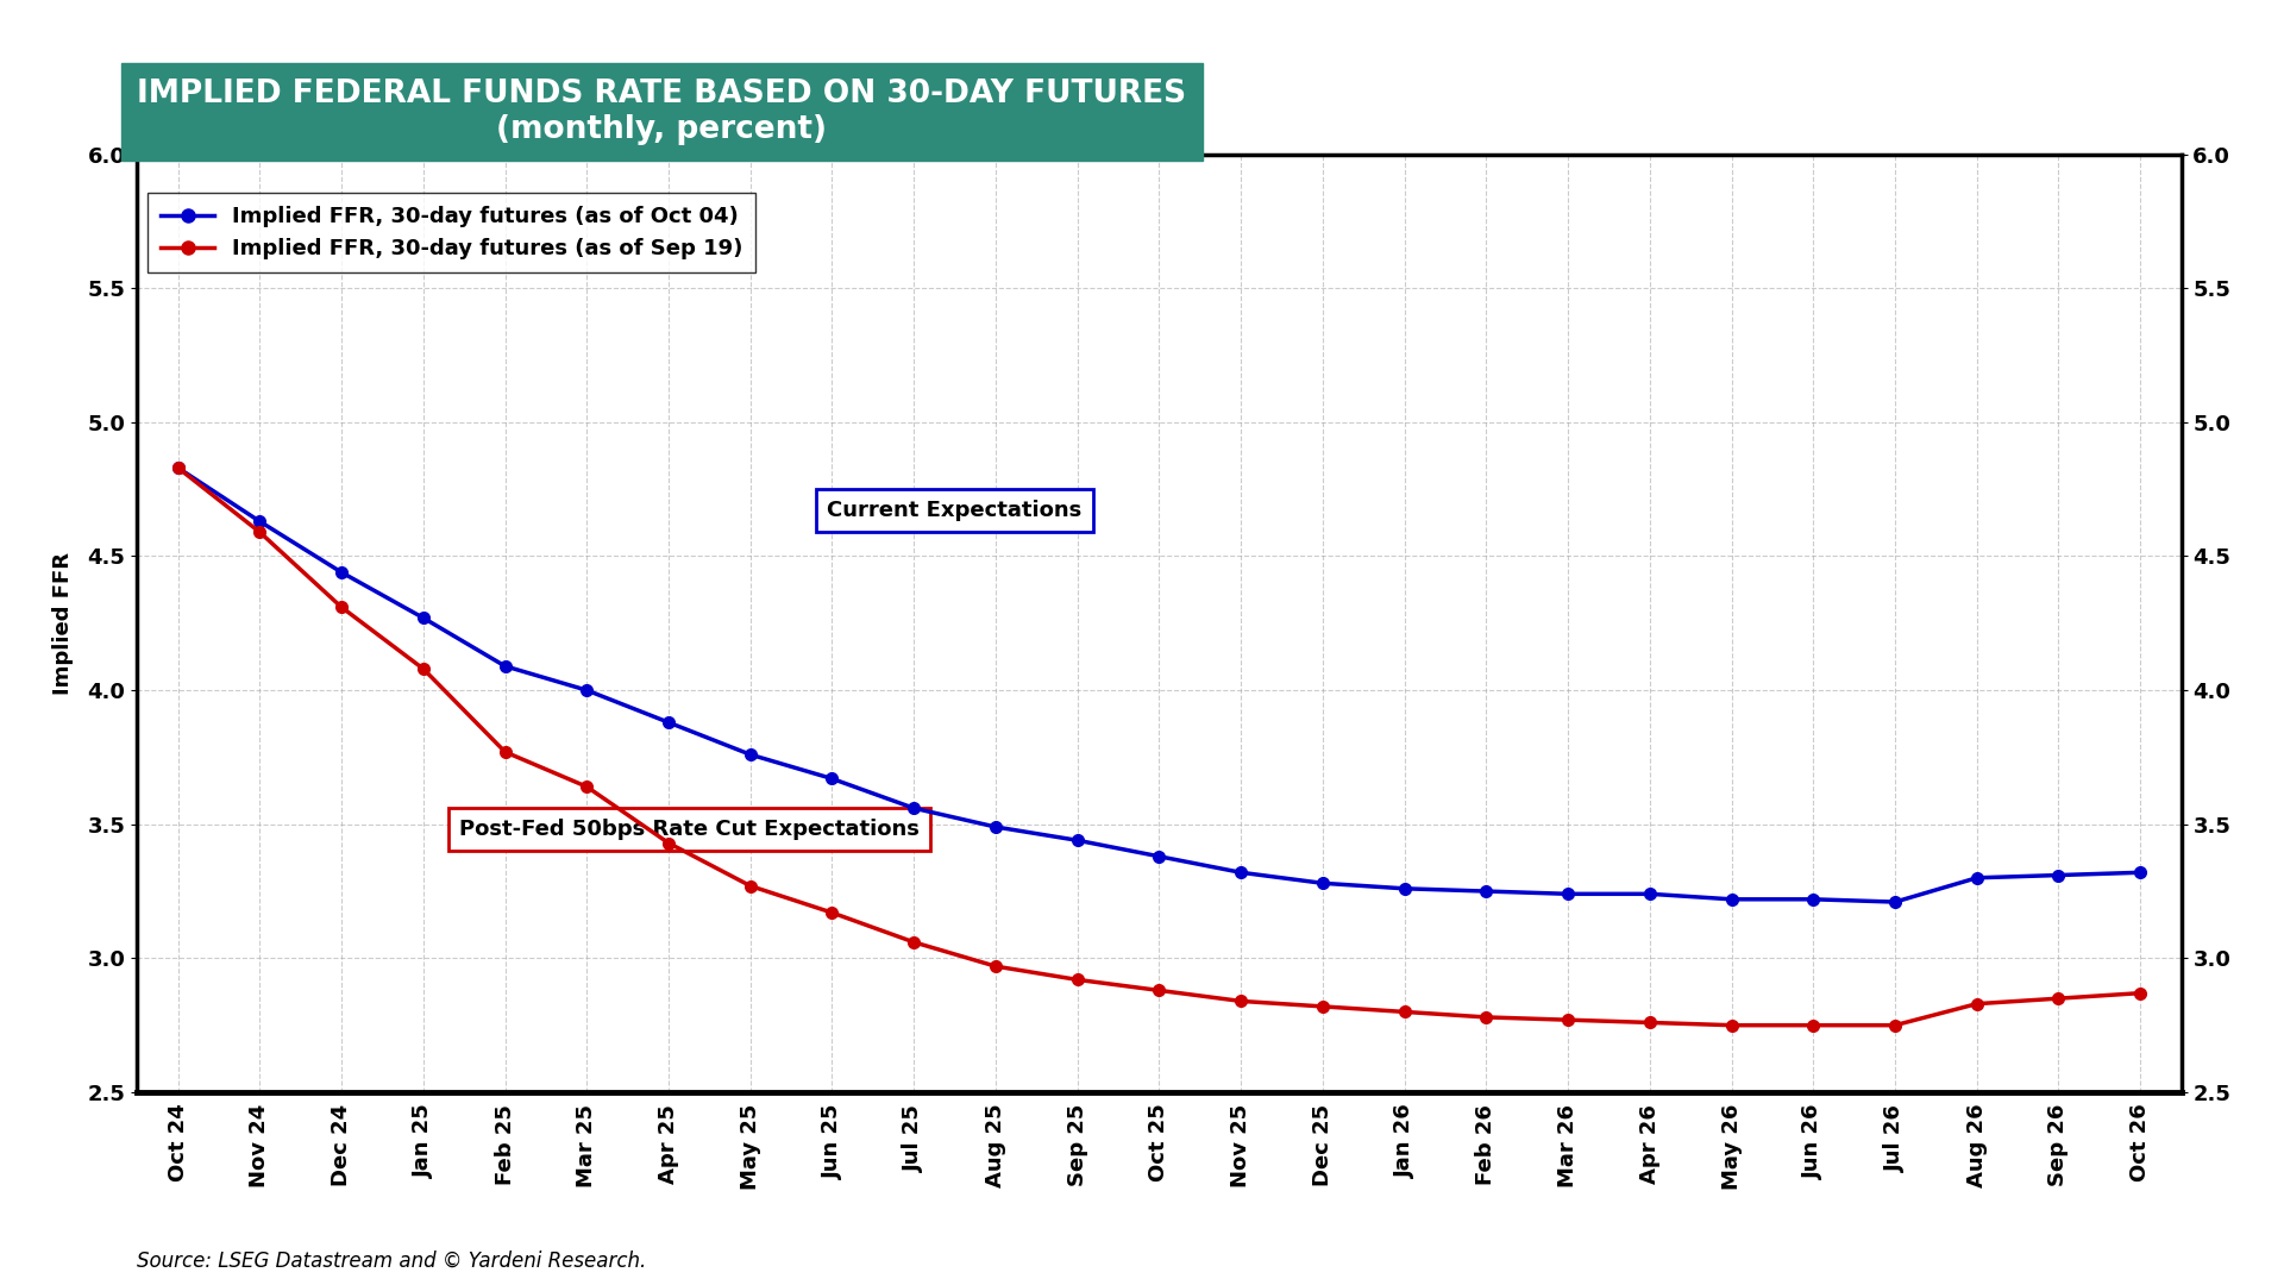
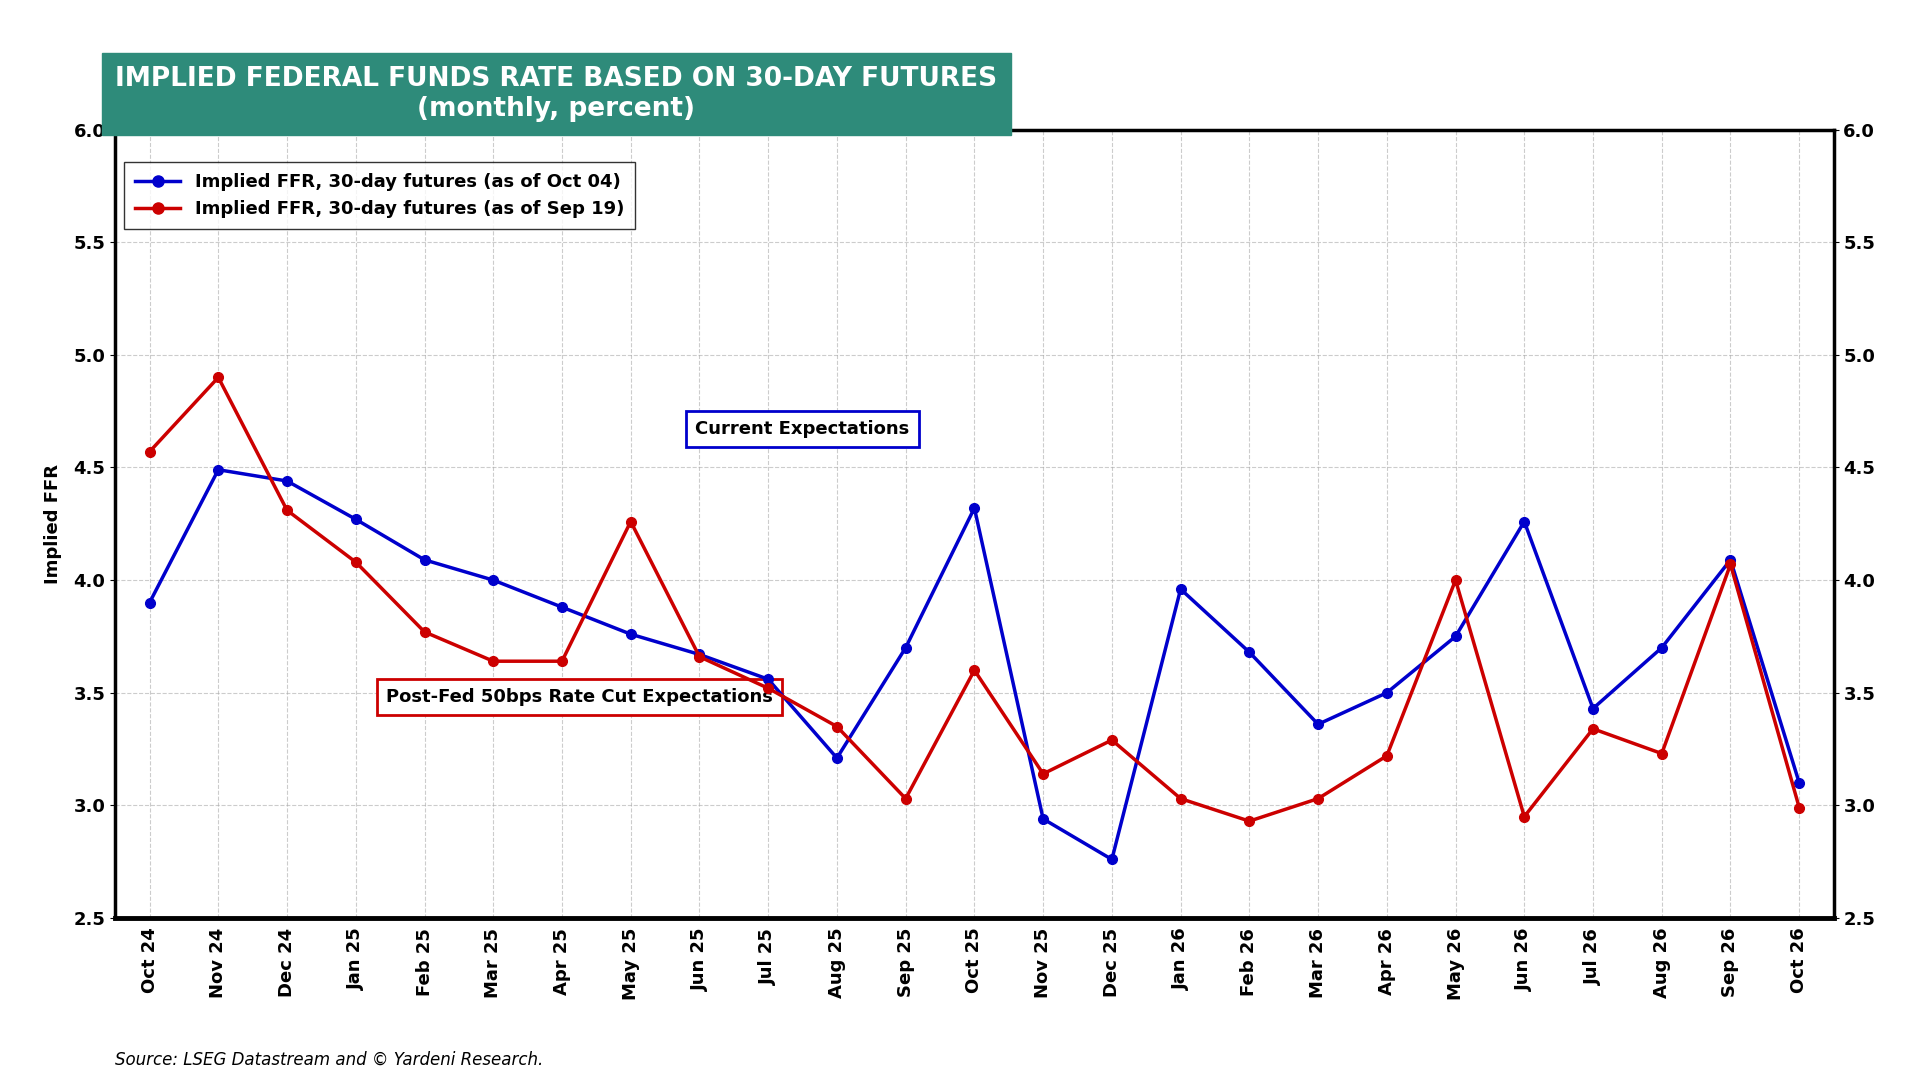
Implied FFR, 30-day futures (as of Oct 04)/Oct 24: 4.83 -> 3.90
Implied FFR, 30-day futures (as of Sep 19)/Oct 24: 4.83 -> 4.57
Implied FFR, 30-day futures (as of Oct 04)/Nov 24: 4.63 -> 4.49
Implied FFR, 30-day futures (as of Sep 19)/Nov 24: 4.59 -> 4.90
Implied FFR, 30-day futures (as of Sep 19)/Apr 25: 3.43 -> 3.64
Implied FFR, 30-day futures (as of Sep 19)/May 25: 3.27 -> 4.26
Implied FFR, 30-day futures (as of Sep 19)/Jun 25: 3.17 -> 3.66
Implied FFR, 30-day futures (as of Sep 19)/Jul 25: 3.06 -> 3.52
Implied FFR, 30-day futures (as of Oct 04)/Aug 25: 3.49 -> 3.21
Implied FFR, 30-day futures (as of Sep 19)/Aug 25: 2.97 -> 3.35
Implied FFR, 30-day futures (as of Oct 04)/Sep 25: 3.44 -> 3.70
Implied FFR, 30-day futures (as of Sep 19)/Sep 25: 2.92 -> 3.03
Implied FFR, 30-day futures (as of Oct 04)/Oct 25: 3.38 -> 4.32
Implied FFR, 30-day futures (as of Sep 19)/Oct 25: 2.88 -> 3.60
Implied FFR, 30-day futures (as of Oct 04)/Nov 25: 3.32 -> 2.94
Implied FFR, 30-day futures (as of Sep 19)/Nov 25: 2.84 -> 3.14
Implied FFR, 30-day futures (as of Oct 04)/Dec 25: 3.28 -> 2.76
Implied FFR, 30-day futures (as of Sep 19)/Dec 25: 2.82 -> 3.29
Implied FFR, 30-day futures (as of Oct 04)/Jan 26: 3.26 -> 3.96
Implied FFR, 30-day futures (as of Sep 19)/Jan 26: 2.80 -> 3.03
Implied FFR, 30-day futures (as of Oct 04)/Feb 26: 3.25 -> 3.68
Implied FFR, 30-day futures (as of Sep 19)/Feb 26: 2.78 -> 2.93
Implied FFR, 30-day futures (as of Oct 04)/Mar 26: 3.24 -> 3.36
Implied FFR, 30-day futures (as of Sep 19)/Mar 26: 2.77 -> 3.03
Implied FFR, 30-day futures (as of Oct 04)/Apr 26: 3.24 -> 3.50
Implied FFR, 30-day futures (as of Sep 19)/Apr 26: 2.76 -> 3.22
Implied FFR, 30-day futures (as of Oct 04)/May 26: 3.22 -> 3.75
Implied FFR, 30-day futures (as of Sep 19)/May 26: 2.75 -> 4.00
Implied FFR, 30-day futures (as of Oct 04)/Jun 26: 3.22 -> 4.26
Implied FFR, 30-day futures (as of Sep 19)/Jun 26: 2.75 -> 2.95
Implied FFR, 30-day futures (as of Oct 04)/Jul 26: 3.21 -> 3.43
Implied FFR, 30-day futures (as of Sep 19)/Jul 26: 2.75 -> 3.34
Implied FFR, 30-day futures (as of Oct 04)/Aug 26: 3.30 -> 3.70
Implied FFR, 30-day futures (as of Sep 19)/Aug 26: 2.83 -> 3.23
Implied FFR, 30-day futures (as of Oct 04)/Sep 26: 3.31 -> 4.09
Implied FFR, 30-day futures (as of Sep 19)/Sep 26: 2.85 -> 4.07
Implied FFR, 30-day futures (as of Oct 04)/Oct 26: 3.32 -> 3.10
Implied FFR, 30-day futures (as of Sep 19)/Oct 26: 2.87 -> 2.99
